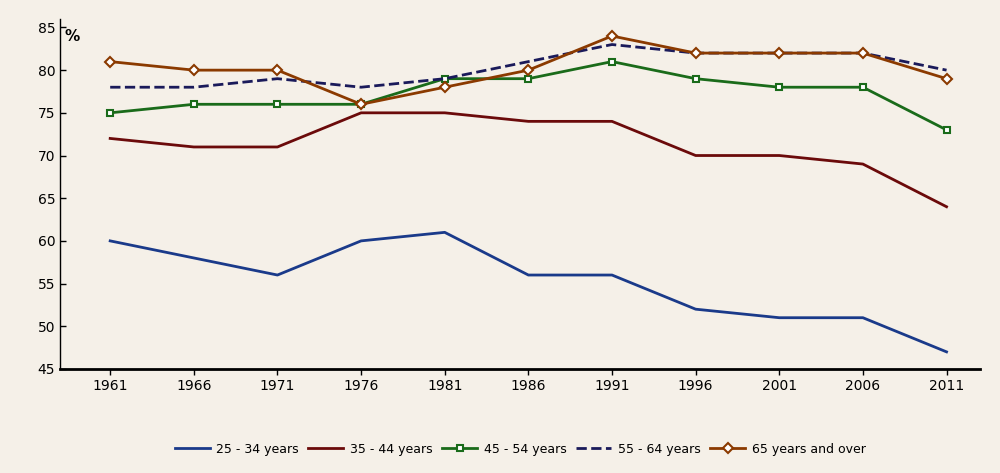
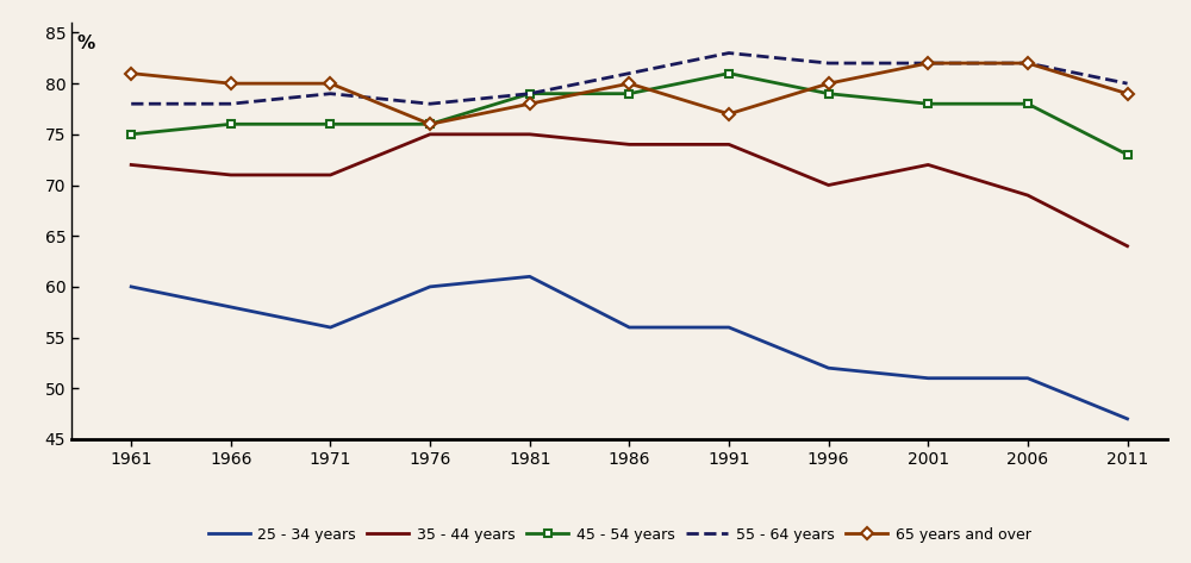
65 years and over/1991: 84 -> 77
65 years and over/1996: 82 -> 80
35 - 44 years/2001: 70 -> 72
